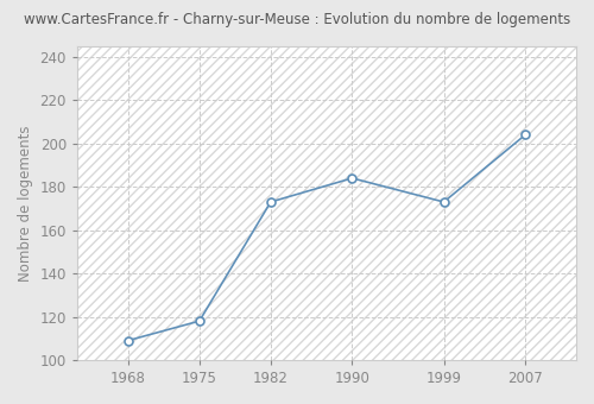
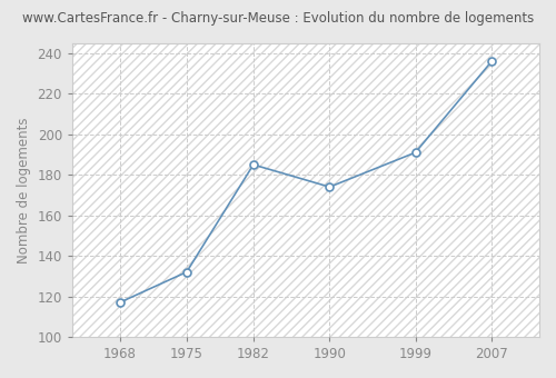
1968: 109 -> 117
1975: 118 -> 132
1982: 173 -> 185
1990: 184 -> 174
1999: 173 -> 191
2007: 204 -> 236
